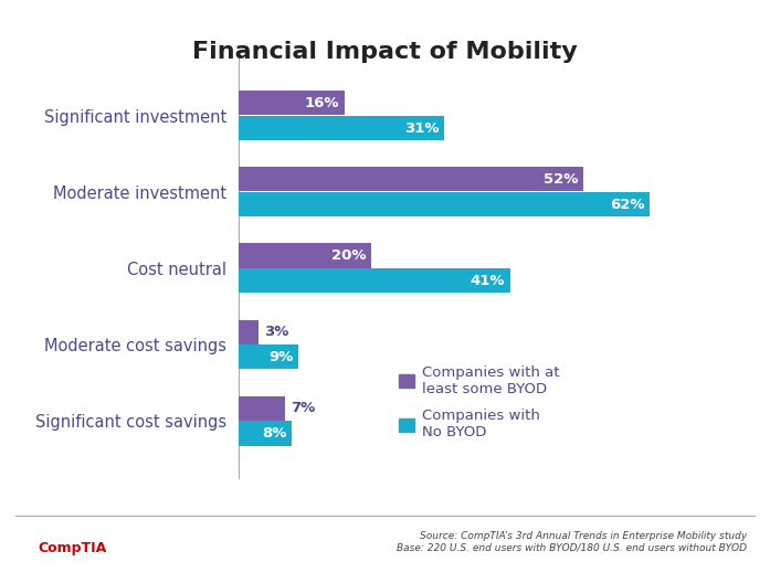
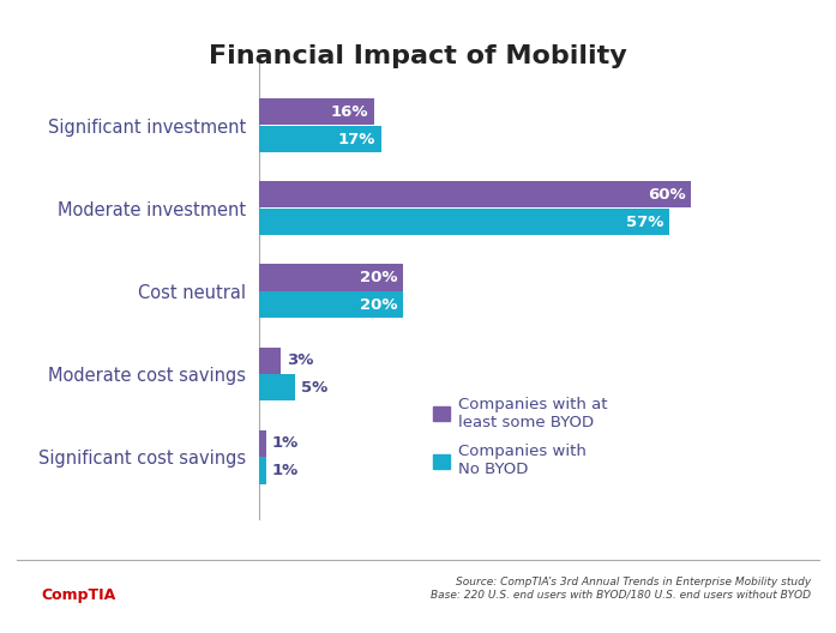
Companies with No BYOD/Significant investment: 31% -> 17%
Companies with at least some BYOD/Moderate investment: 52% -> 60%
Companies with No BYOD/Moderate investment: 62% -> 57%
Companies with No BYOD/Cost neutral: 41% -> 20%
Companies with No BYOD/Moderate cost savings: 9% -> 5%
Companies with at least some BYOD/Significant cost savings: 7% -> 1%
Companies with No BYOD/Significant cost savings: 8% -> 1%
